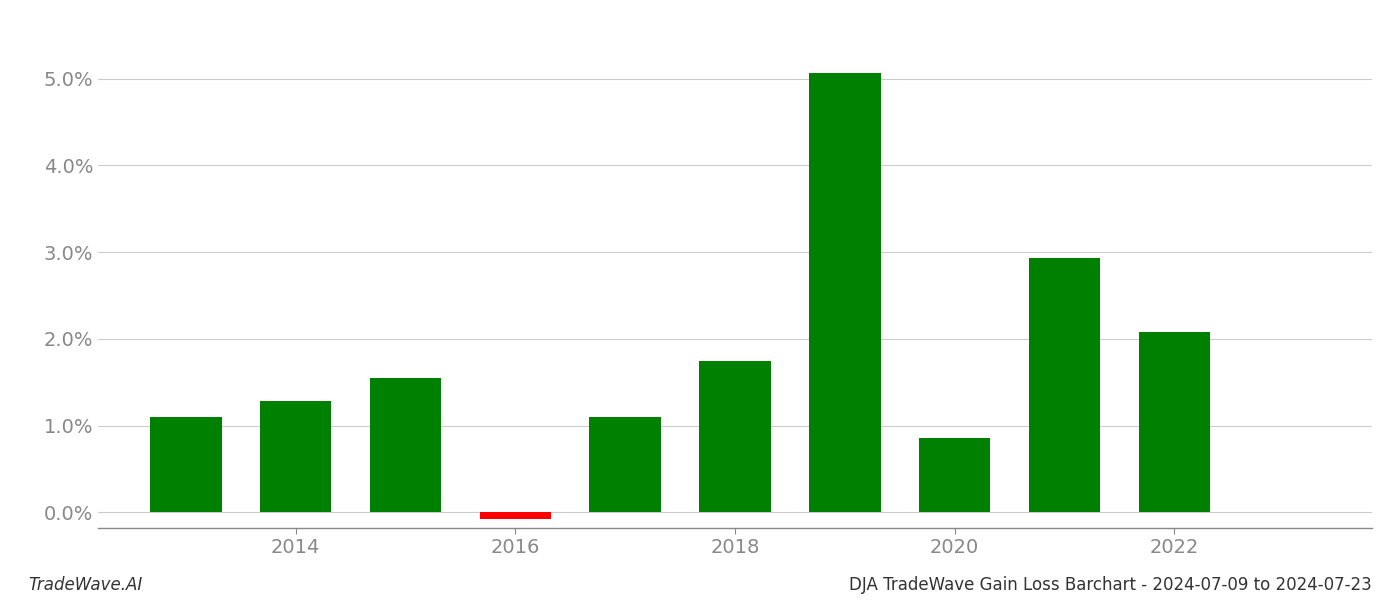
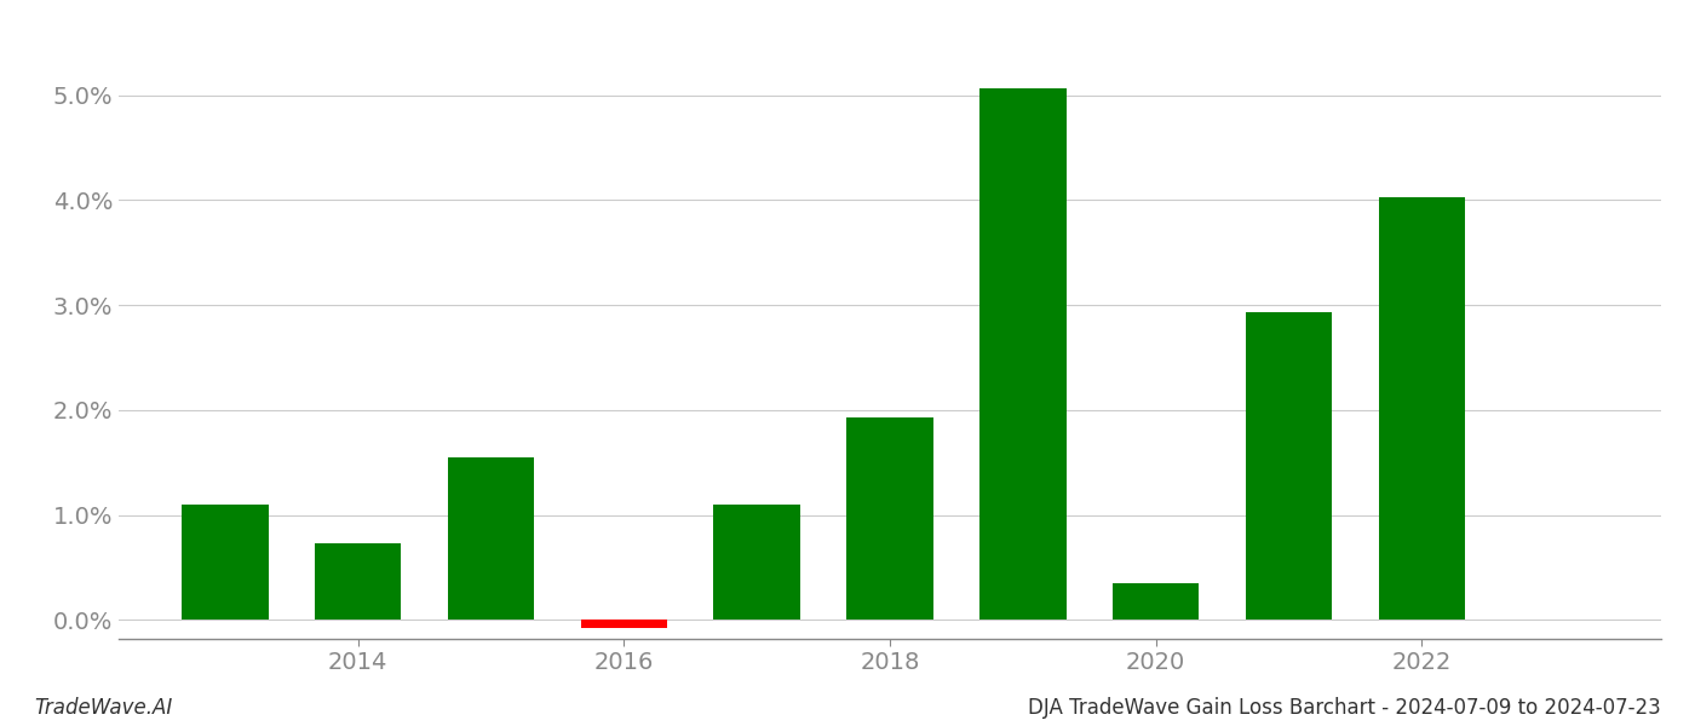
2014: 1.28% -> 0.73%
2018: 1.74% -> 1.93%
2020: 0.86% -> 0.35%
2022: 2.08% -> 4.03%
